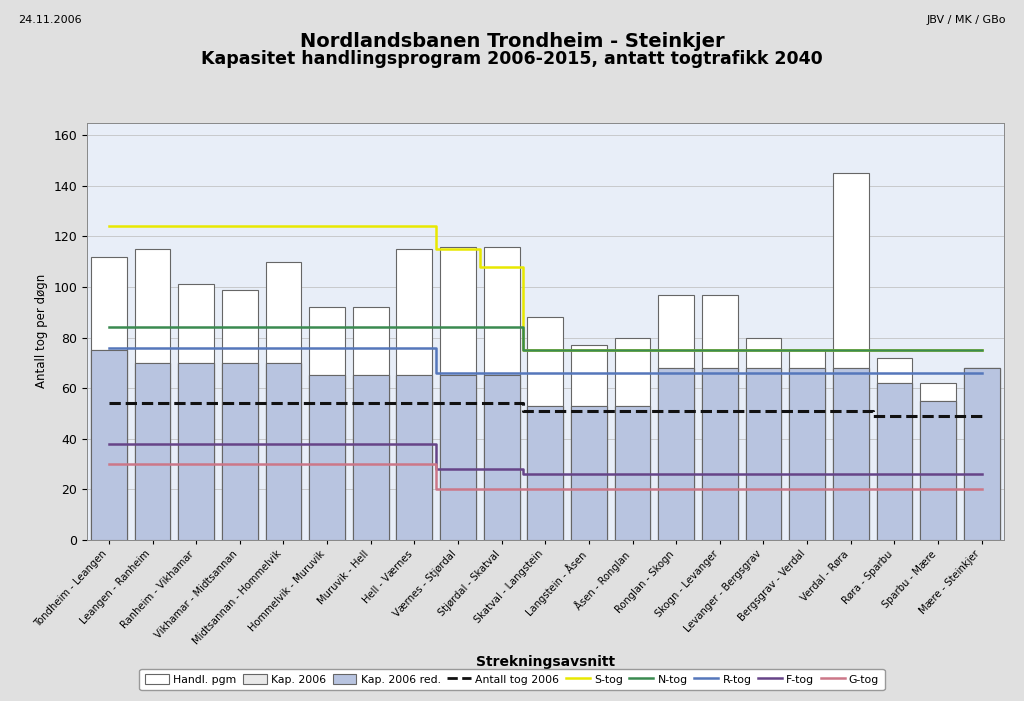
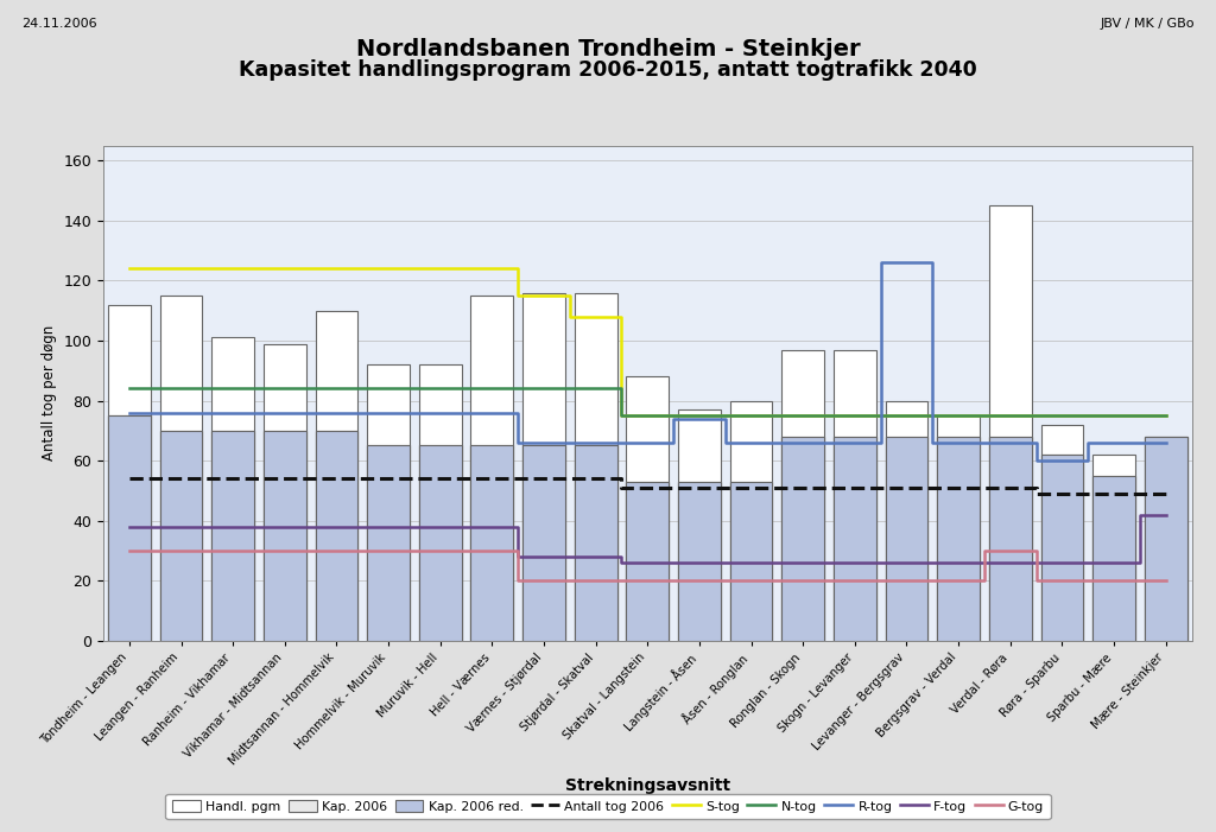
R-tog/Langstein - Åsen: 66 -> 74
R-tog/Levanger - Bergsgrav: 66 -> 126
G-tog/Verdal - Røra: 20 -> 30
R-tog/Røra - Sparbu: 66 -> 60
F-tog/Mære - Steinkjer: 26 -> 42
